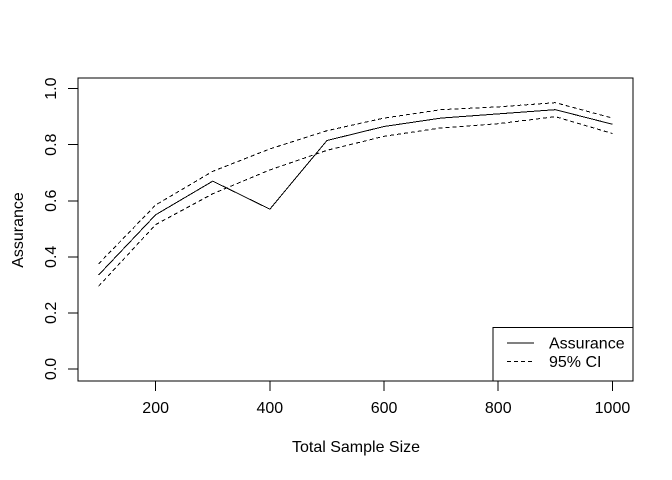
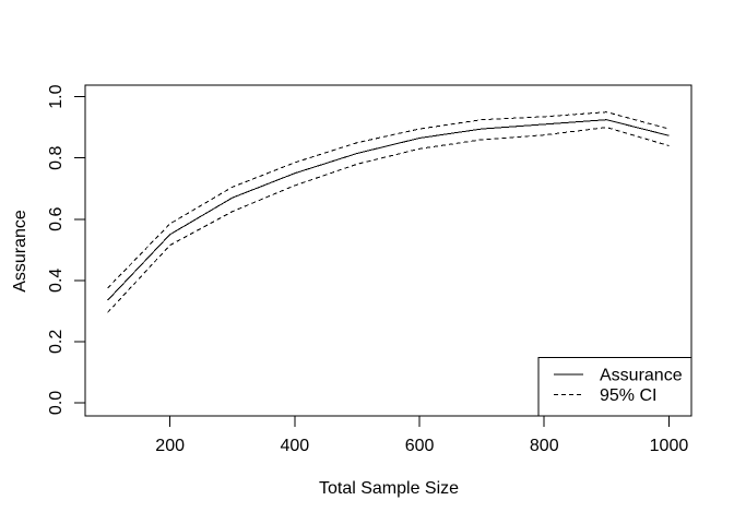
Assurance/400: 0.57 -> 0.75
